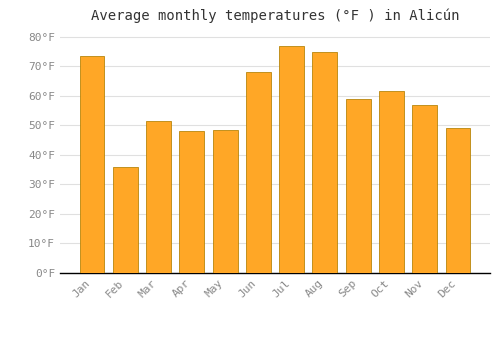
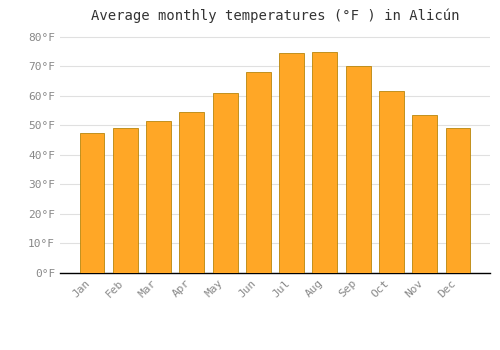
Jan: 73.5°F -> 47.5°F
Feb: 36.0°F -> 49.0°F
Apr: 48.0°F -> 54.5°F
May: 48.5°F -> 61.0°F
Jul: 77.0°F -> 74.5°F
Sep: 59.0°F -> 70.0°F
Nov: 57.0°F -> 53.5°F
